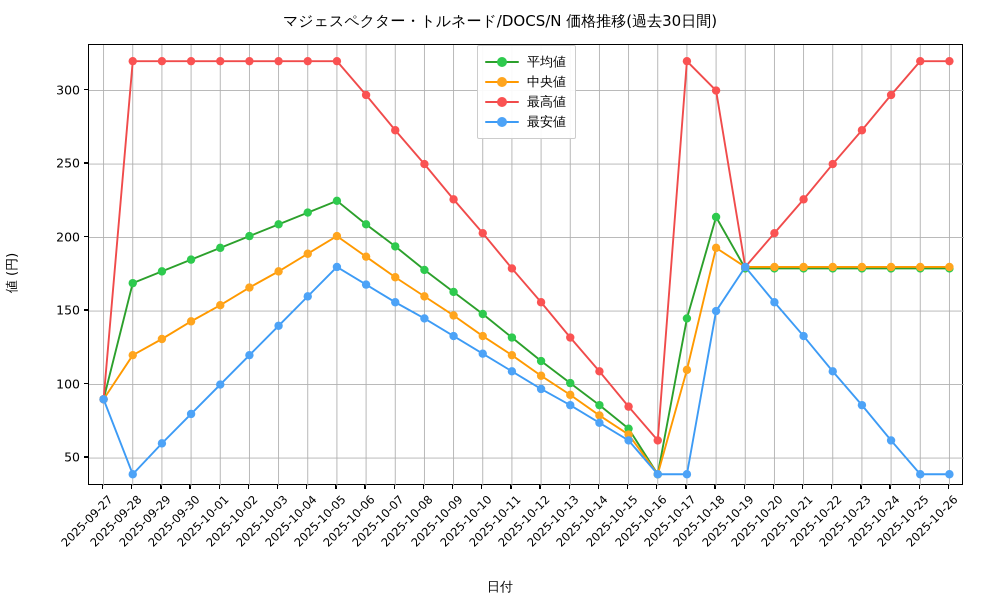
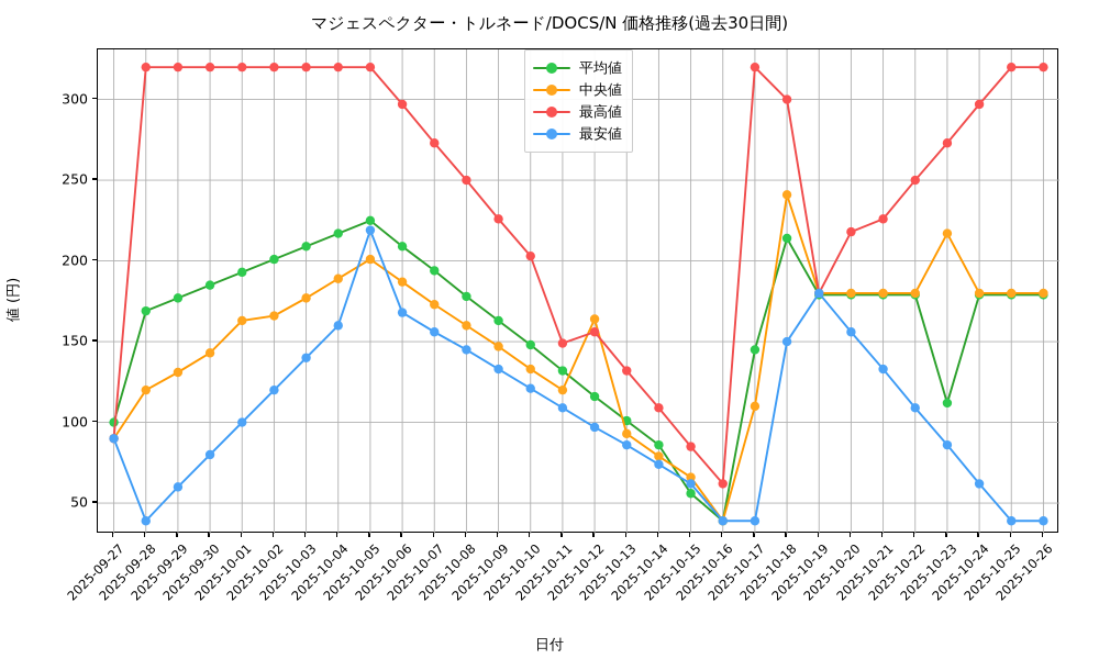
平均値/2025-09-27: 90 -> 100
中央値/2025-10-01: 154 -> 163
最安値/2025-10-05: 180 -> 219
最高値/2025-10-11: 179 -> 149
中央値/2025-10-12: 106 -> 164
平均値/2025-10-15: 70 -> 56
中央値/2025-10-18: 193 -> 241
最高値/2025-10-20: 203 -> 218
平均値/2025-10-23: 179 -> 112
中央値/2025-10-23: 180 -> 217
